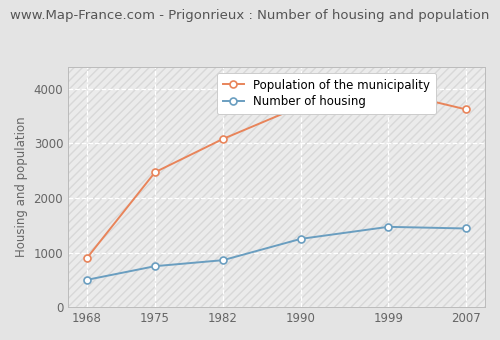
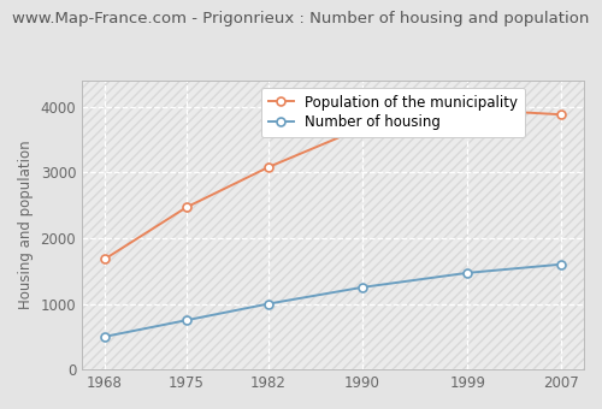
Population of the municipality/1968: 900 -> 1680
Number of housing/1982: 860 -> 1000
Number of housing/2007: 1440 -> 1600
Population of the municipality/2007: 3620 -> 3880
